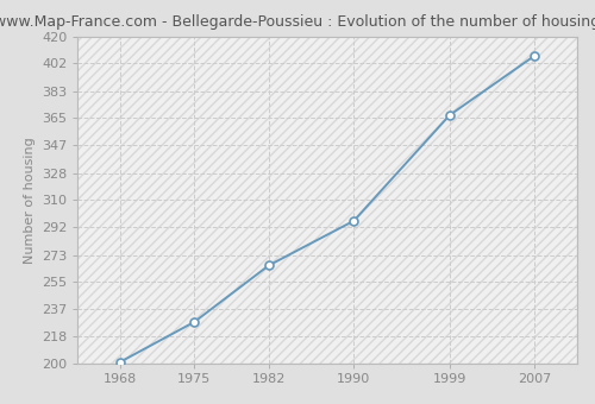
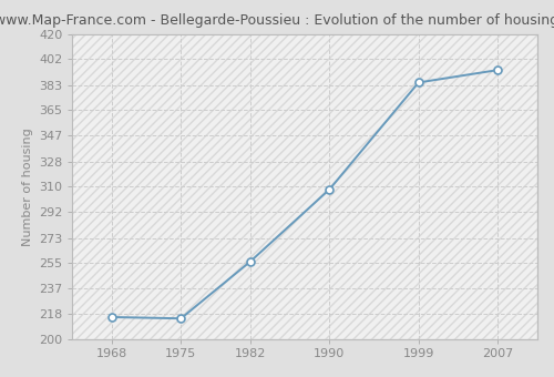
1968: 201 -> 216
1975: 228 -> 215
1982: 266 -> 256
1990: 296 -> 308
1999: 367 -> 385
2007: 407 -> 394
